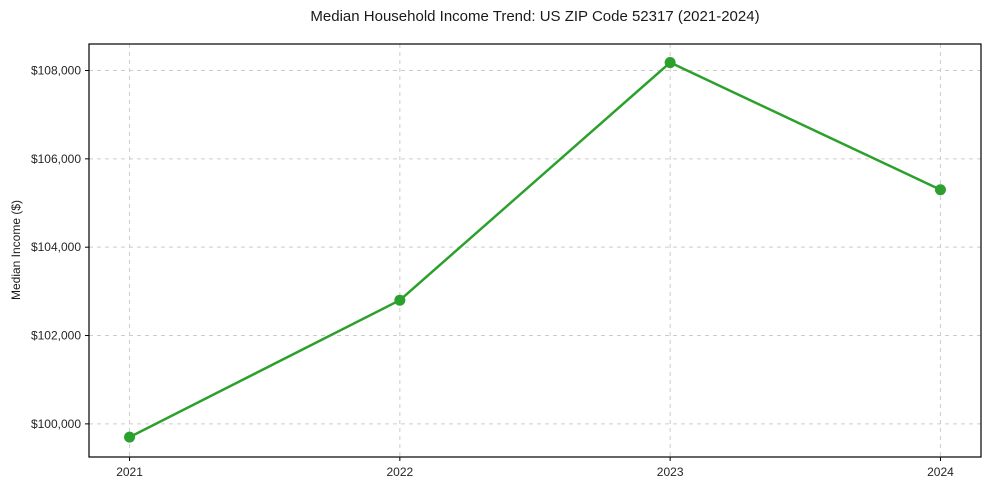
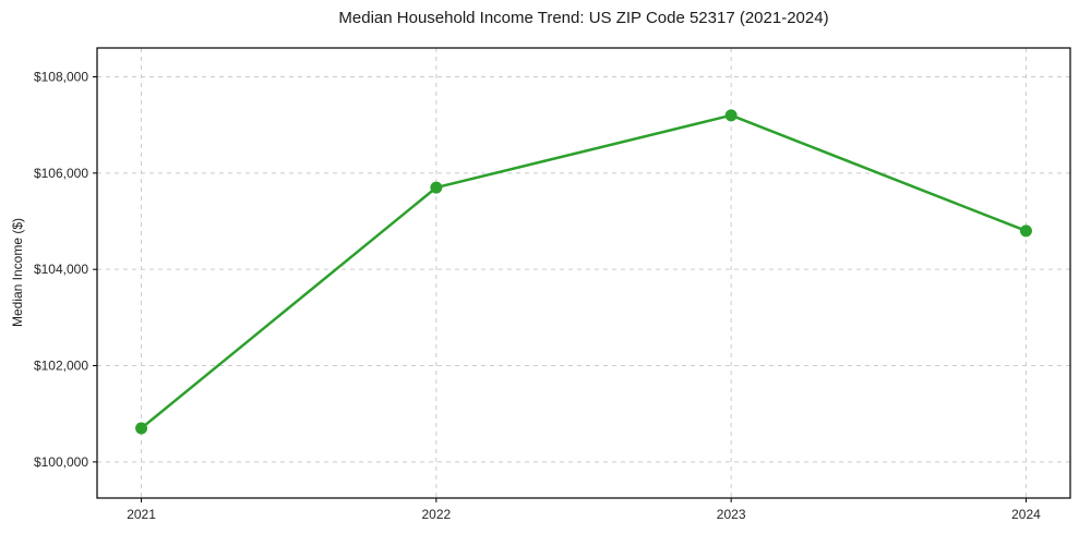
2021: $99700 -> $100700
2022: $102800 -> $105700
2023: $108200 -> $107200
2024: $105300 -> $104800
